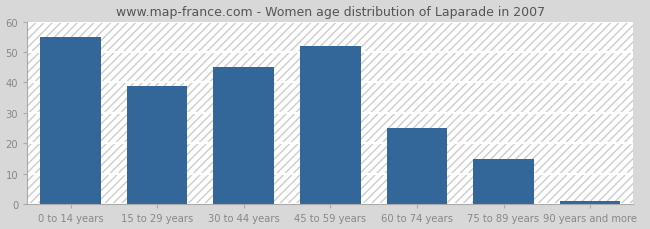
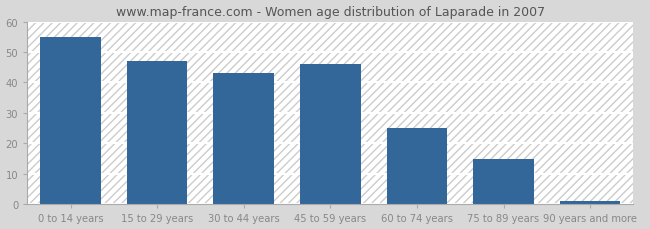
15 to 29 years: 39 -> 47
30 to 44 years: 45 -> 43
45 to 59 years: 52 -> 46
